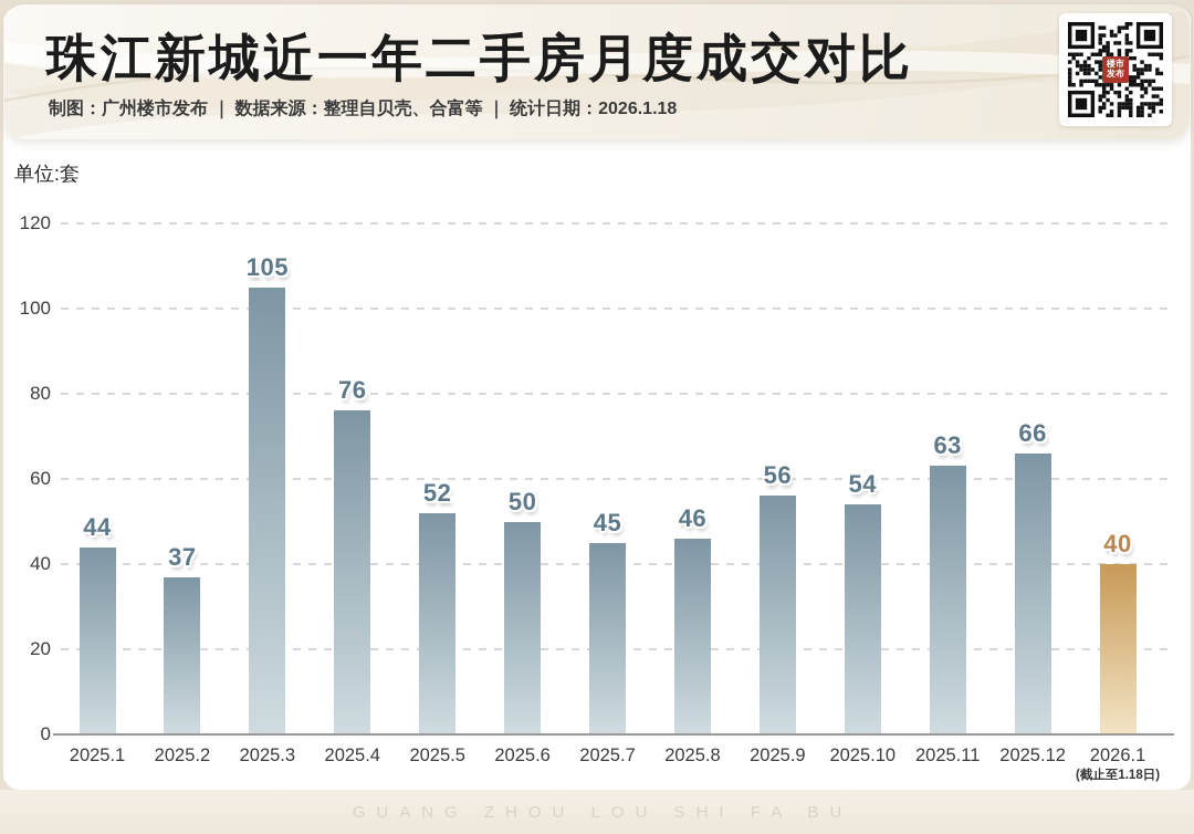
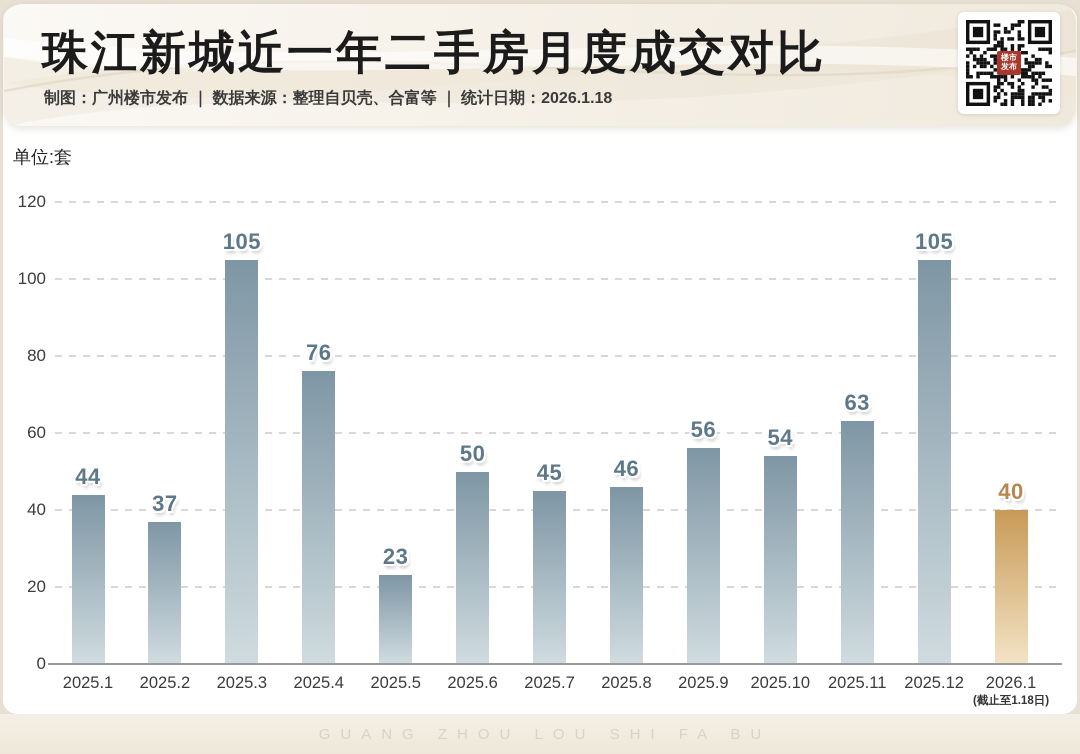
2025.5: 52 -> 23
2025.12: 66 -> 105
